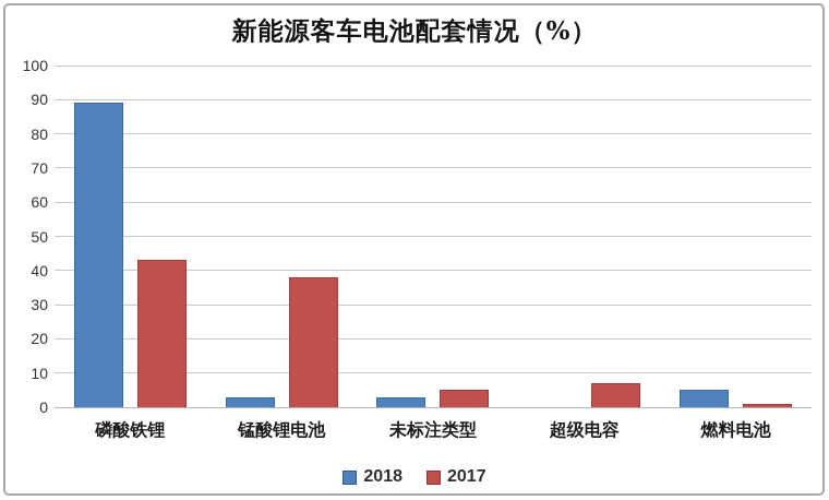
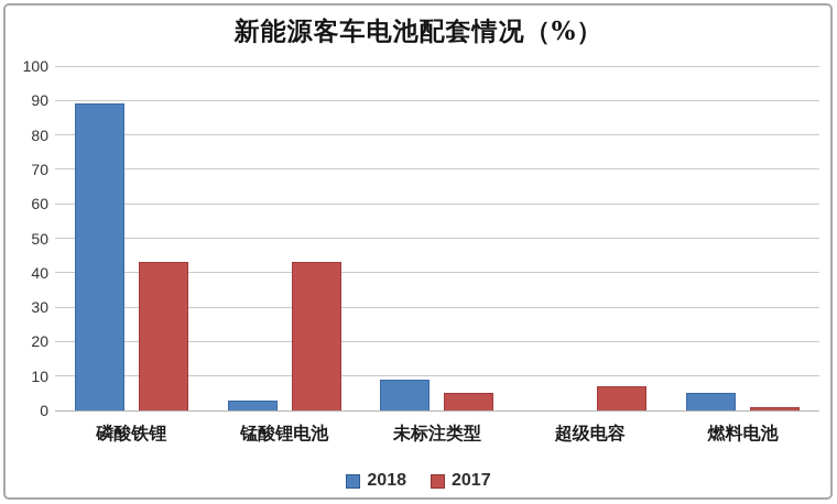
2017/锰酸锂电池: 38 -> 43
2018/未标注类型: 3 -> 9
